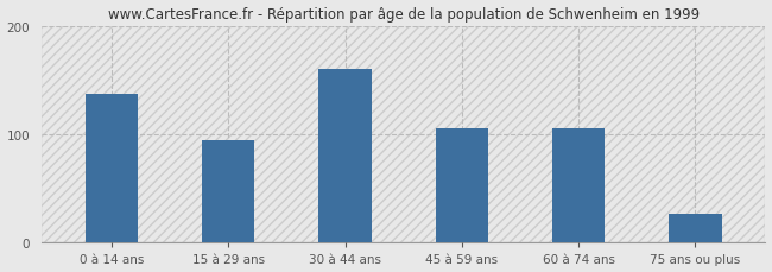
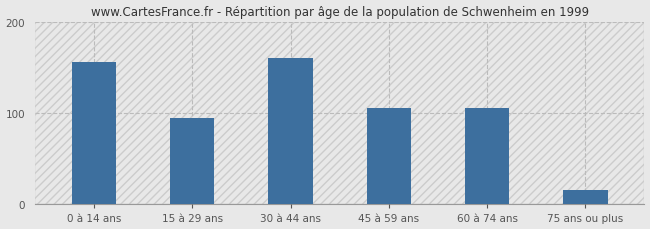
0 à 14 ans: 137 -> 156
75 ans ou plus: 27 -> 16
